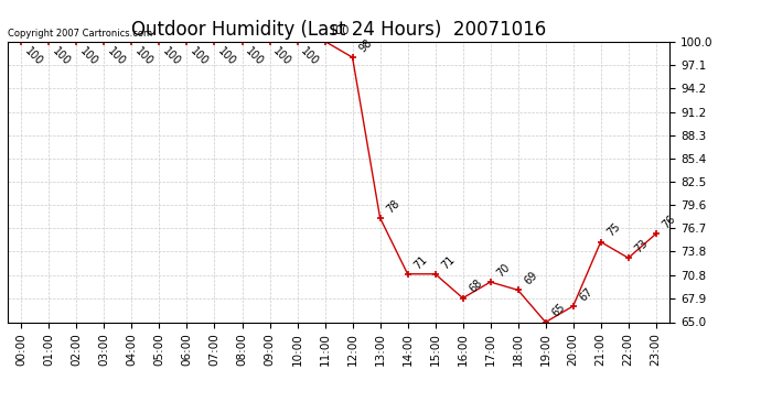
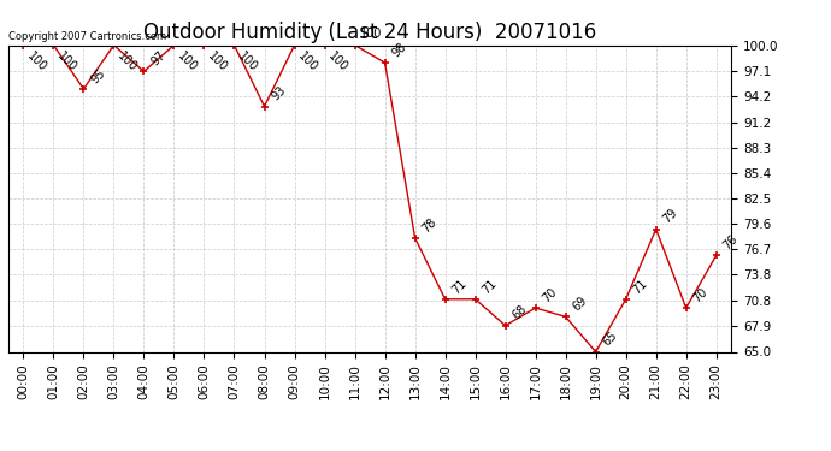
02:00: 100 -> 95
04:00: 100 -> 97
08:00: 100 -> 93
20:00: 67 -> 71
21:00: 75 -> 79
22:00: 73 -> 70
